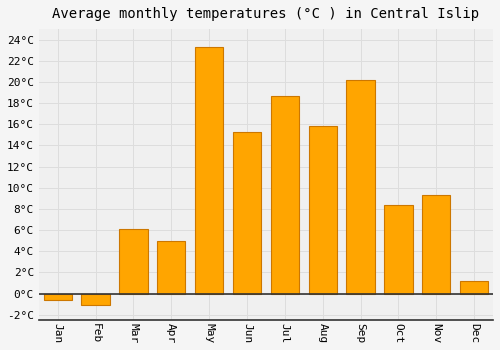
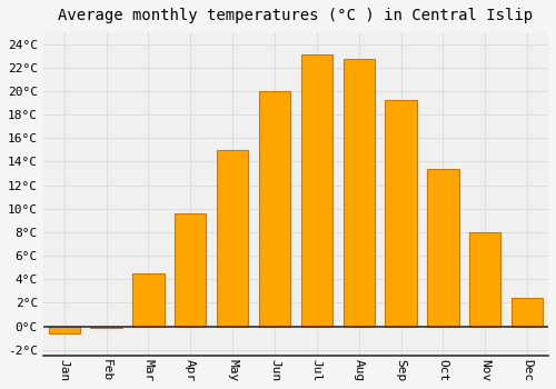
Feb: -1.1°C -> -0.1°C
Mar: 6.1°C -> 4.5°C
Apr: 5.0°C -> 9.6°C
May: 23.3°C -> 15.0°C
Jun: 15.3°C -> 20.0°C
Jul: 18.7°C -> 23.1°C
Aug: 15.8°C -> 22.7°C
Sep: 20.2°C -> 19.2°C
Oct: 8.4°C -> 13.4°C
Nov: 9.3°C -> 8.0°C
Dec: 1.2°C -> 2.4°C
